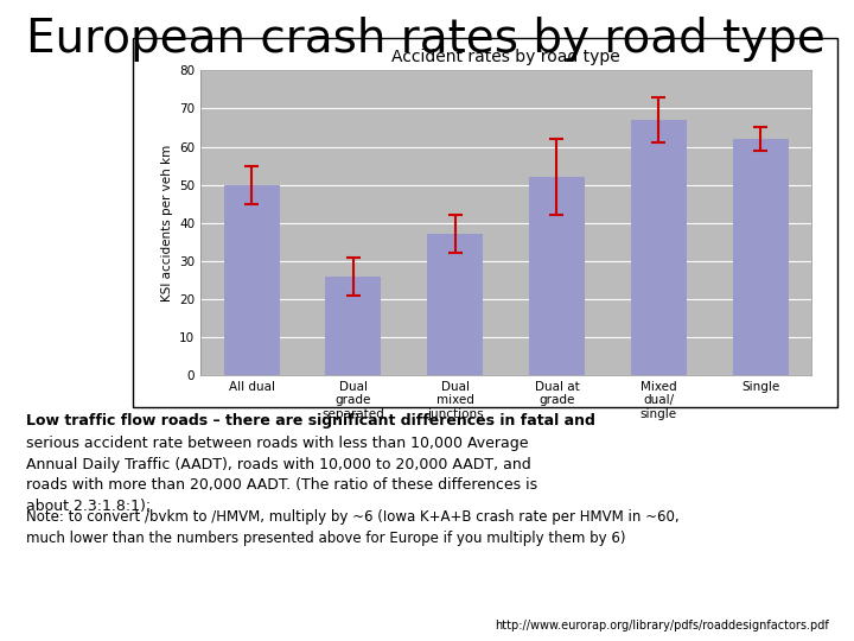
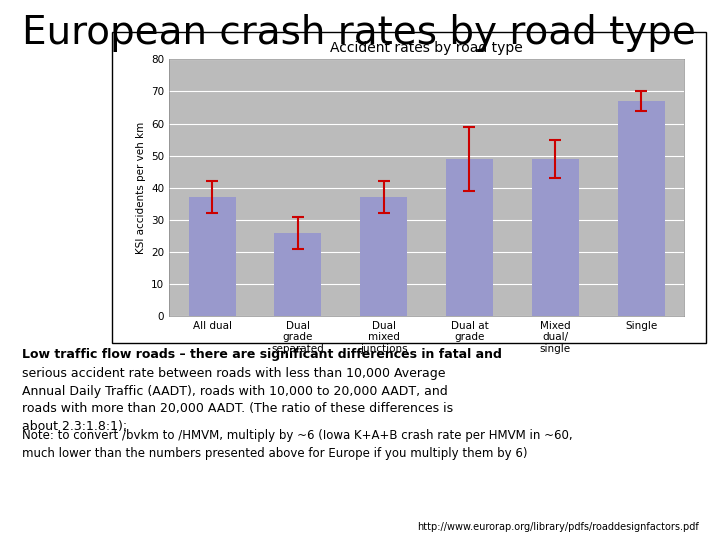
All dual: 50 -> 37
Dual at grade: 52 -> 49
Mixed dual/ single: 67 -> 49
Single: 62 -> 67
